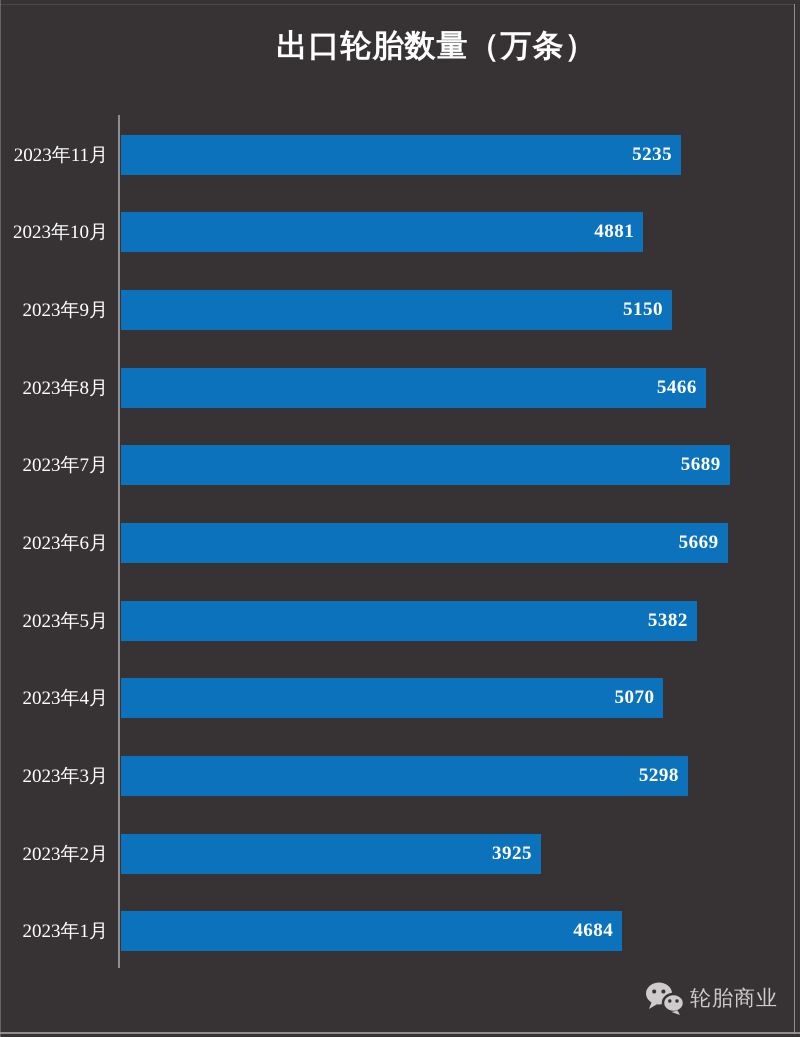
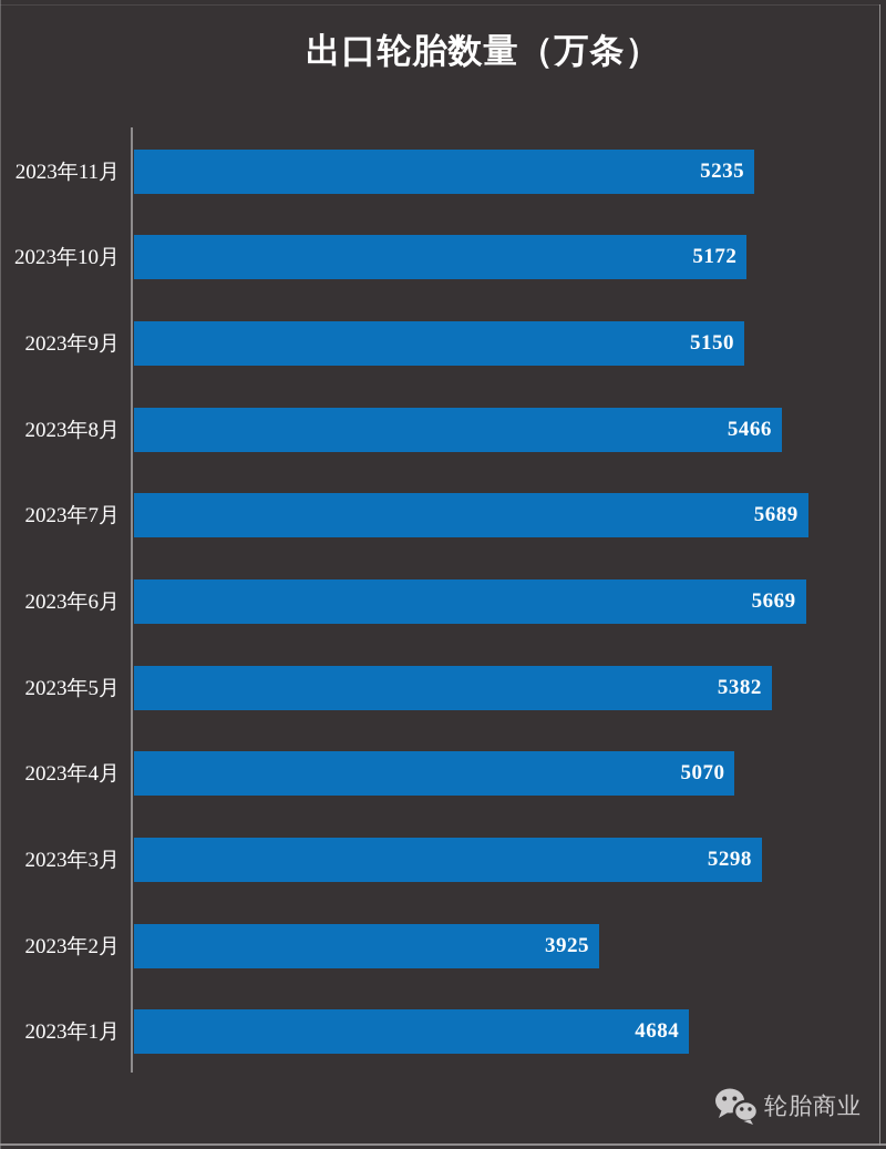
2023年10月: 4881 -> 5172
